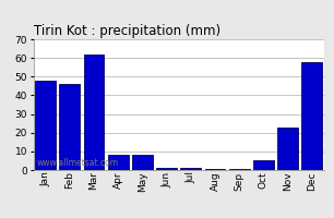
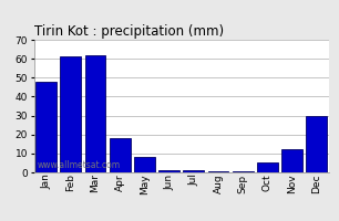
Feb: 46 -> 61
Apr: 8 -> 18
Nov: 23 -> 12
Dec: 58 -> 30
